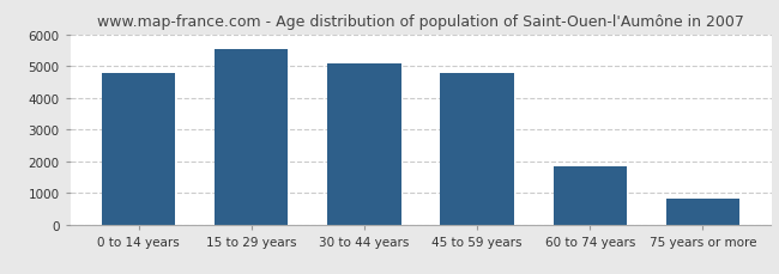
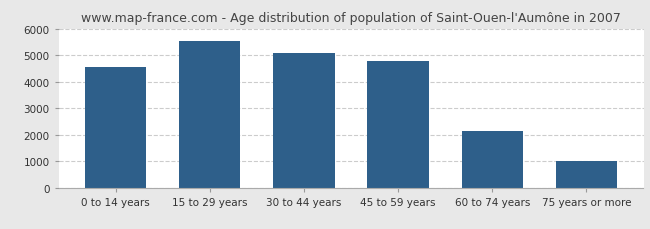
0 to 14 years: 4800 -> 4550
60 to 74 years: 1850 -> 2150
75 years or more: 800 -> 1000
